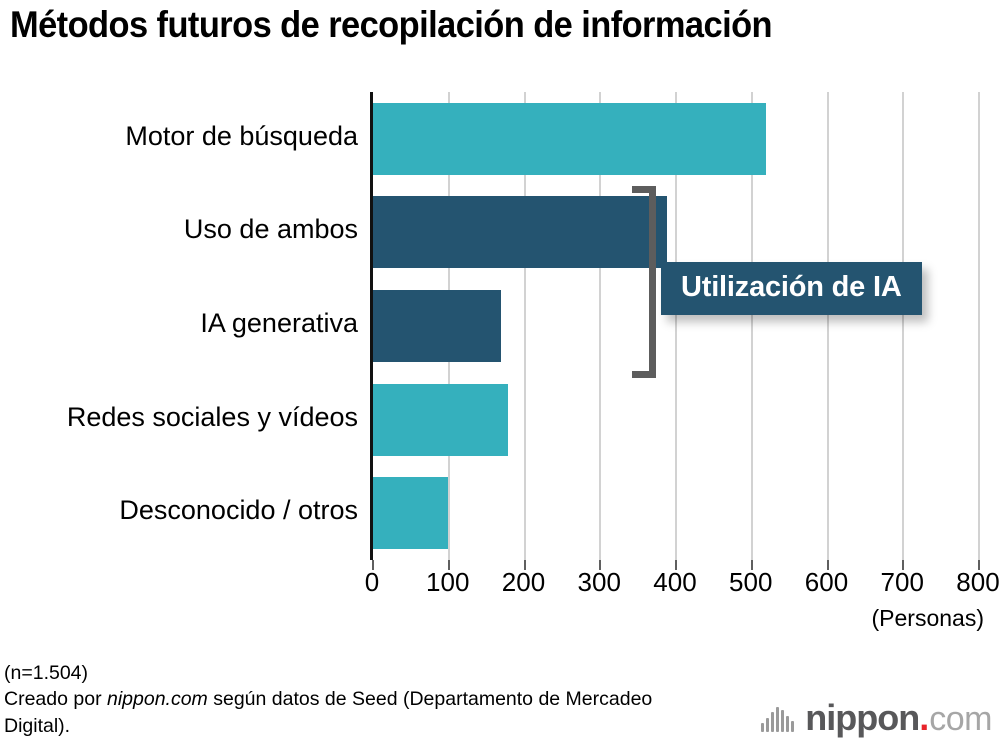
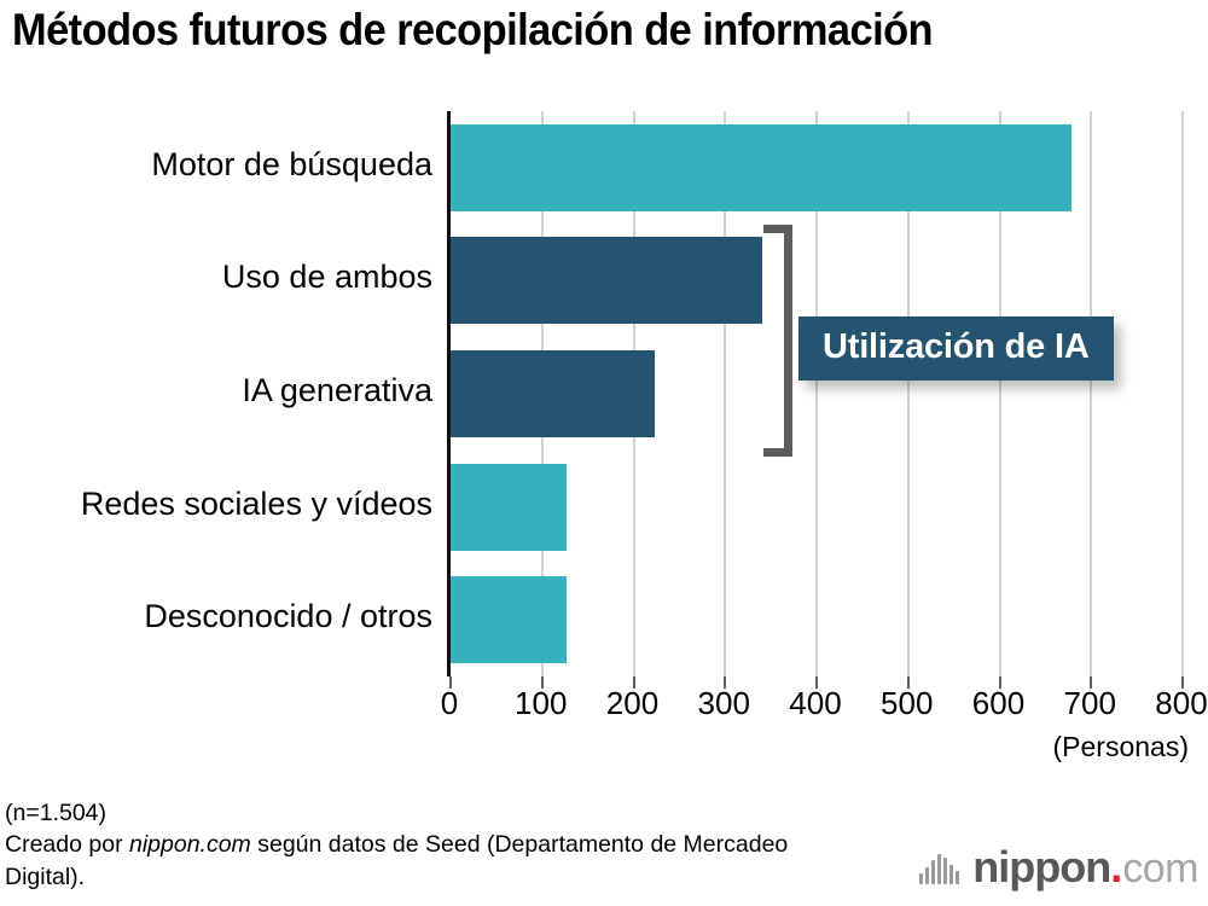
Motor de búsqueda: 520 -> 680
Uso de ambos: 390 -> 340
IA generativa: 170 -> 220
Redes sociales y vídeos: 180 -> 130
Desconocido / otros: 100 -> 130
